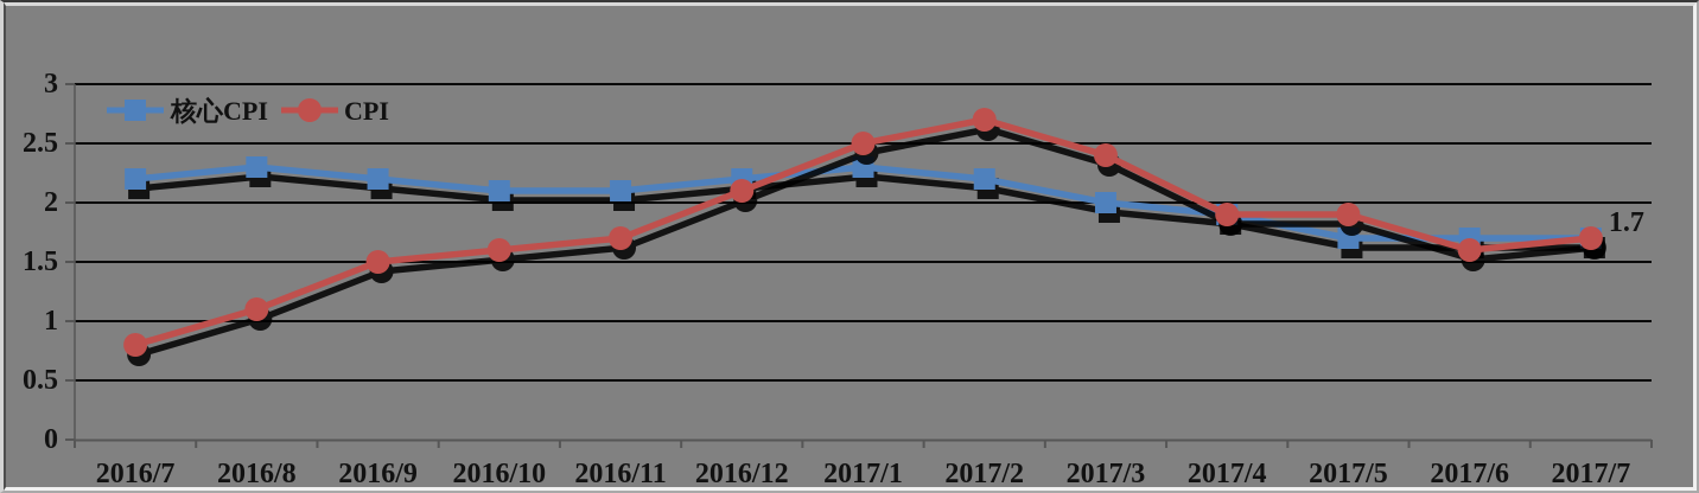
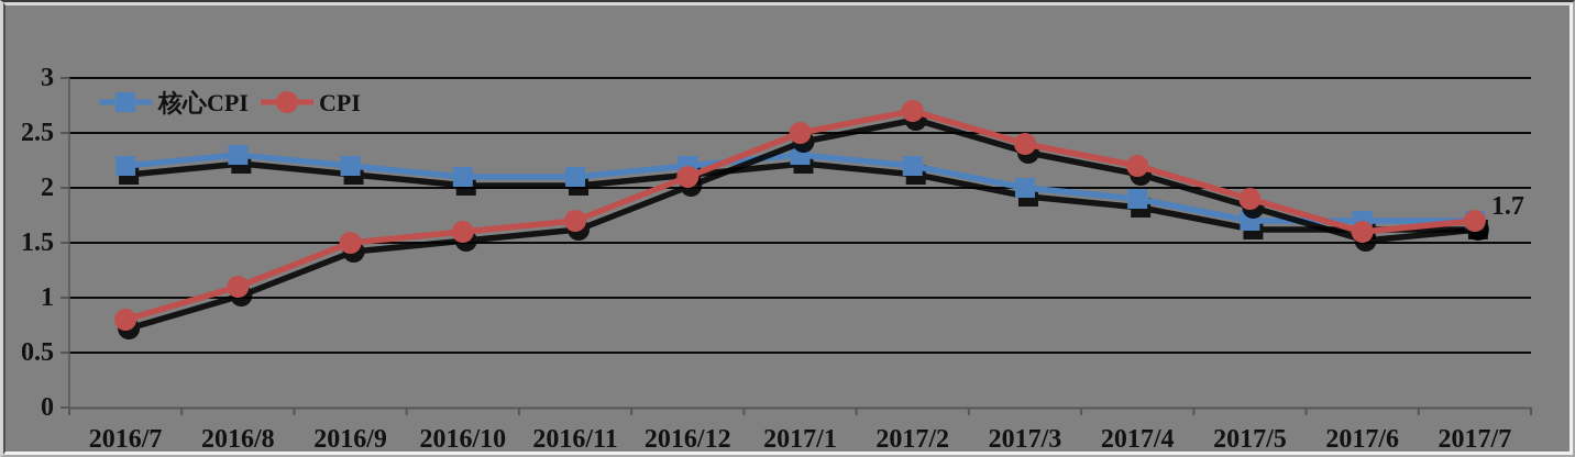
CPI/2017/4: 1.9 -> 2.2
